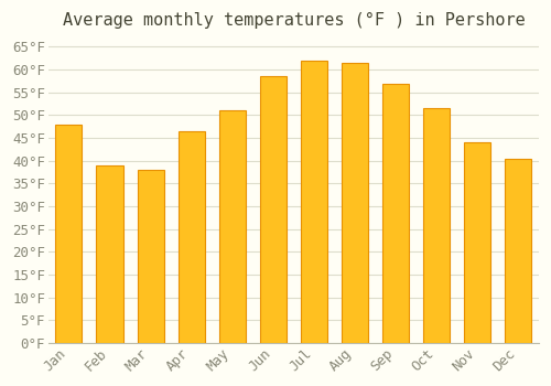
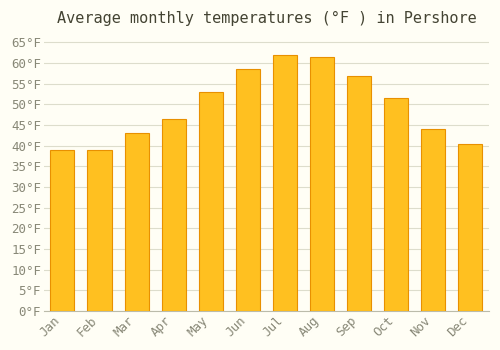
Jan: 48.0°F -> 39.0°F
Mar: 38.0°F -> 43.0°F
May: 51.0°F -> 53.0°F
